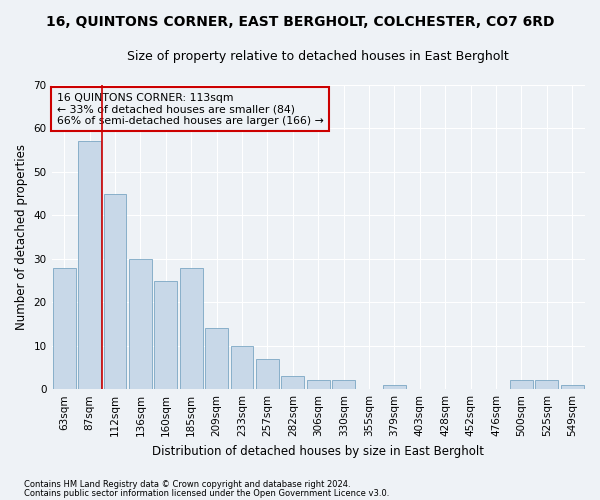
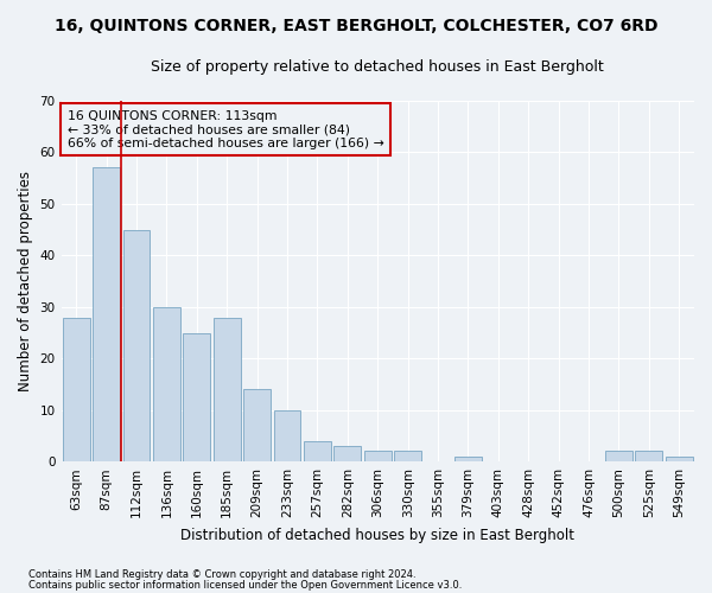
257sqm: 7 -> 4
